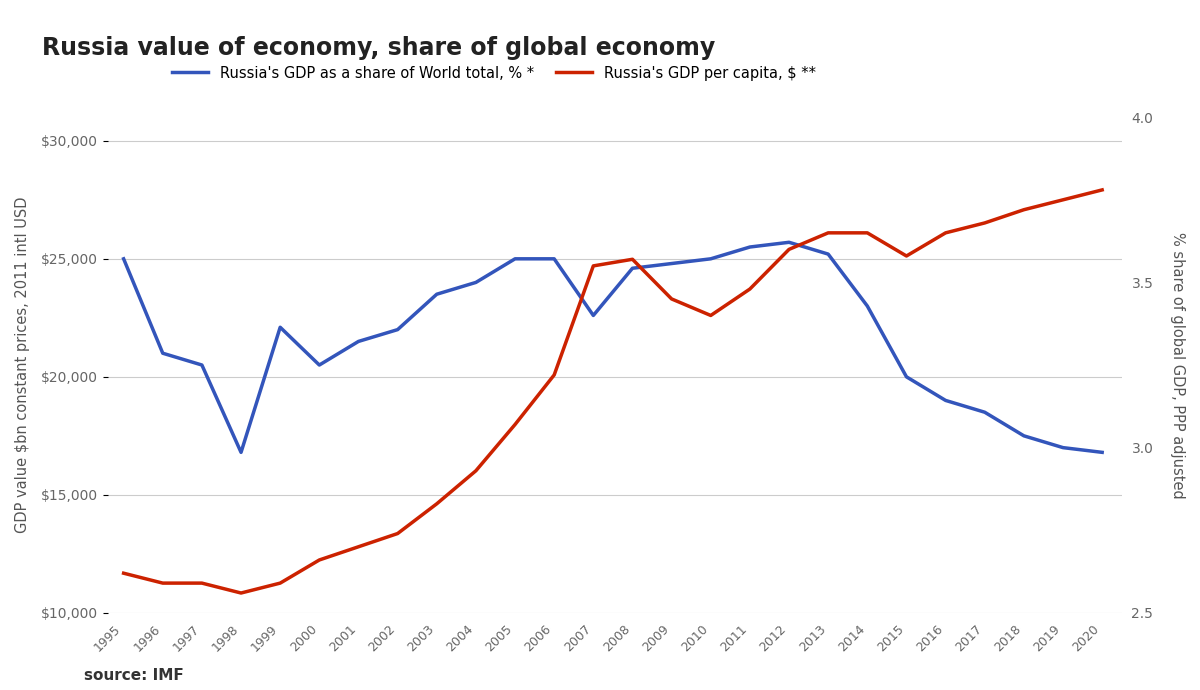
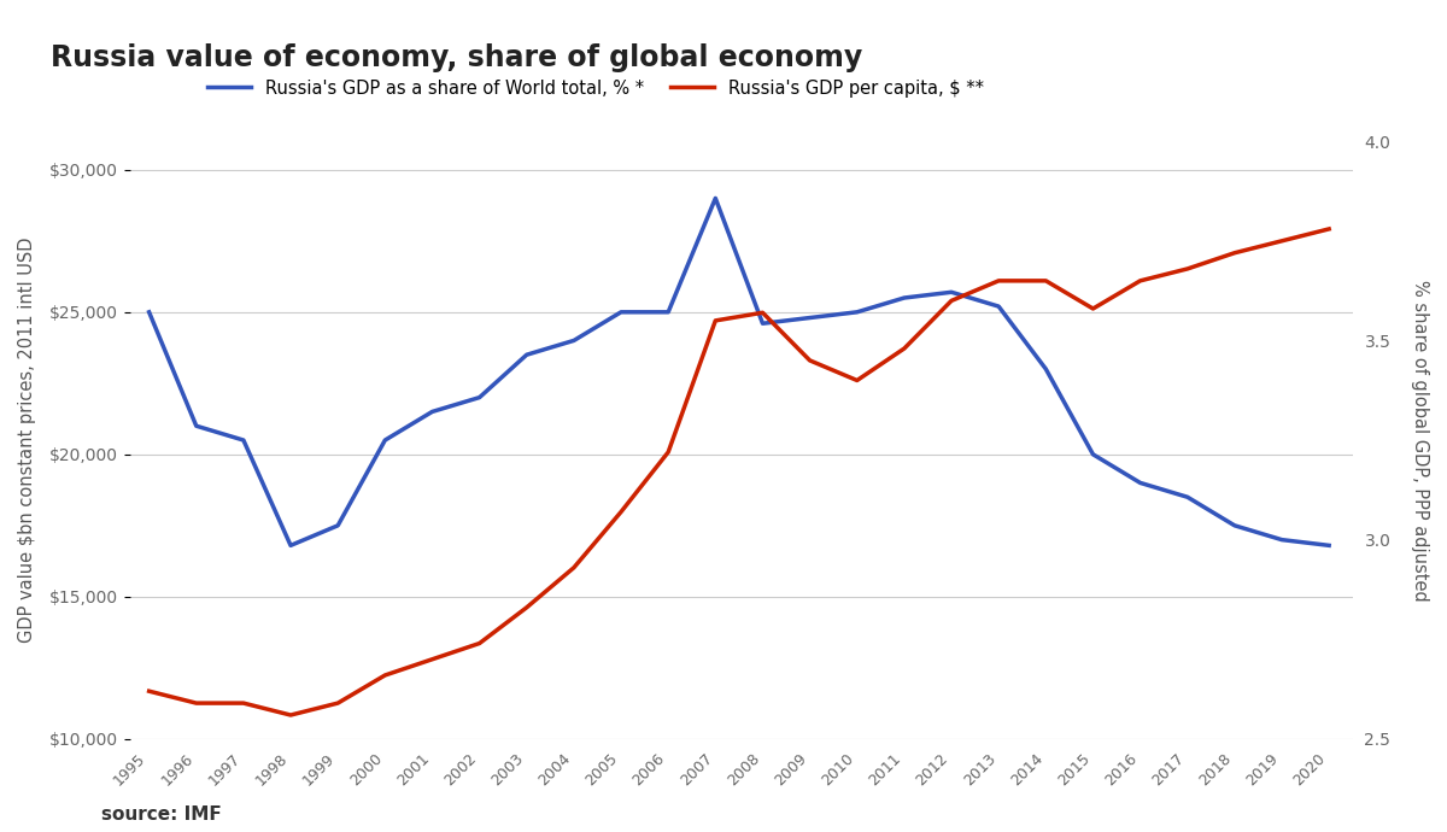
Russia's GDP as a share of World total, % */1999: $22,100 -> $17,500
Russia's GDP as a share of World total, % */2007: $22,600 -> $29,000
